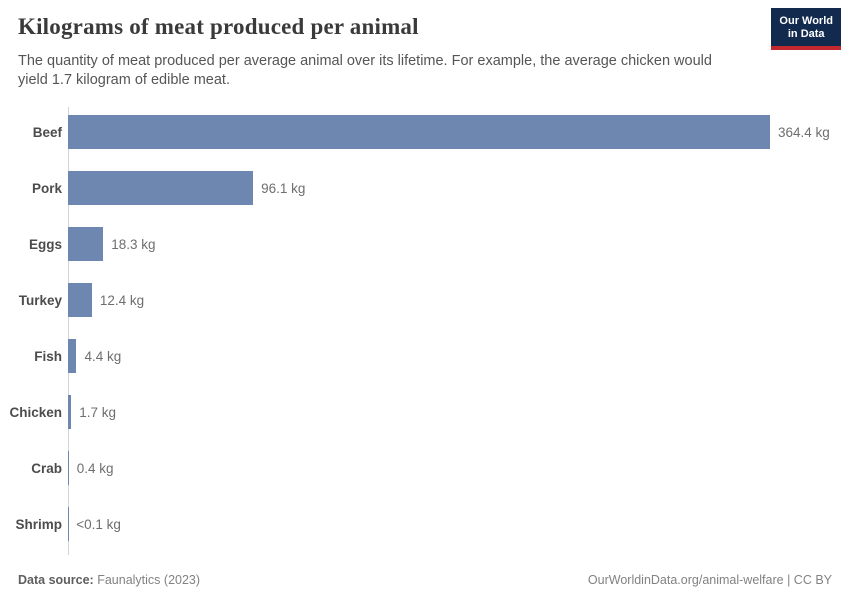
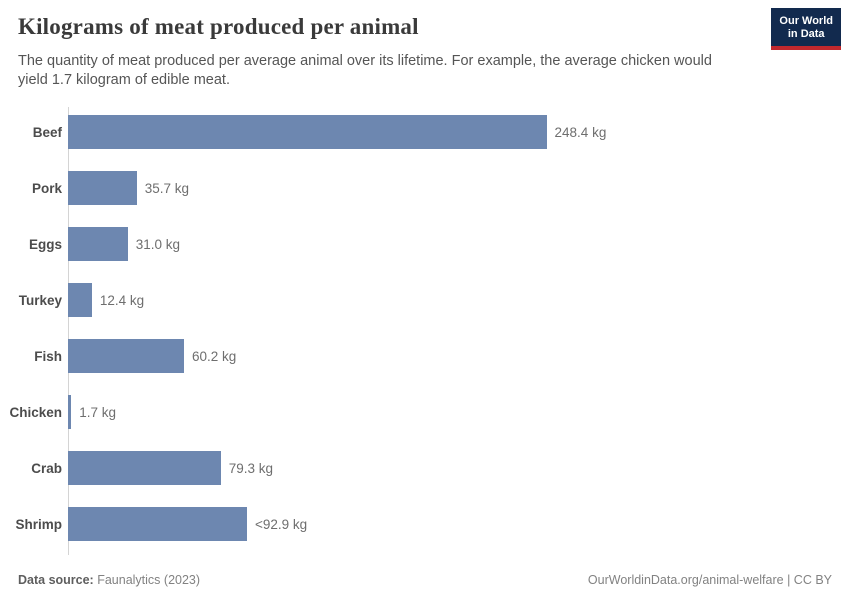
Beef: 364.4 -> 248.4
Pork: 96.1 -> 35.7
Eggs: 18.3 -> 31.0
Fish: 4.4 -> 60.2
Crab: 0.4 -> 79.3
Shrimp: 0.1 -> 92.9
